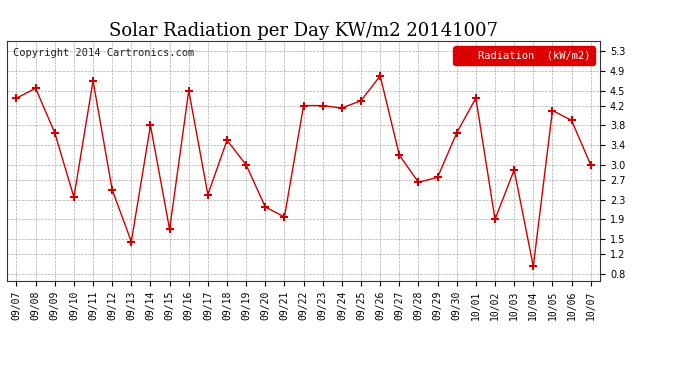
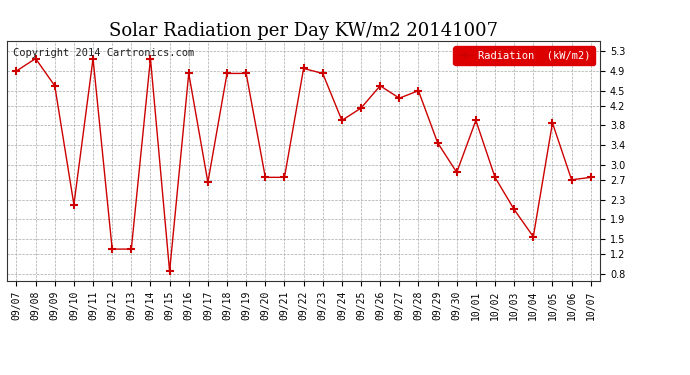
09/07: 4.35 -> 4.90
09/08: 4.55 -> 5.15
09/09: 3.65 -> 4.60
09/10: 2.35 -> 2.20
09/11: 4.70 -> 5.15
09/12: 2.50 -> 1.30
09/13: 1.45 -> 1.30
09/14: 3.80 -> 5.15
09/15: 1.70 -> 0.85
09/16: 4.50 -> 4.85
09/17: 2.40 -> 2.65
09/18: 3.50 -> 4.85
09/19: 3.00 -> 4.85
09/20: 2.15 -> 2.75
09/21: 1.95 -> 2.75
09/22: 4.20 -> 4.95
09/23: 4.20 -> 4.85
09/24: 4.15 -> 3.90
09/25: 4.30 -> 4.15
09/26: 4.80 -> 4.60
09/27: 3.20 -> 4.35
09/28: 2.65 -> 4.50
09/29: 2.75 -> 3.45
09/30: 3.65 -> 2.85
10/01: 4.35 -> 3.90
10/02: 1.90 -> 2.75
10/03: 2.90 -> 2.10
10/04: 0.95 -> 1.55
10/05: 4.10 -> 3.85
10/06: 3.90 -> 2.70
10/07: 3.00 -> 2.75
